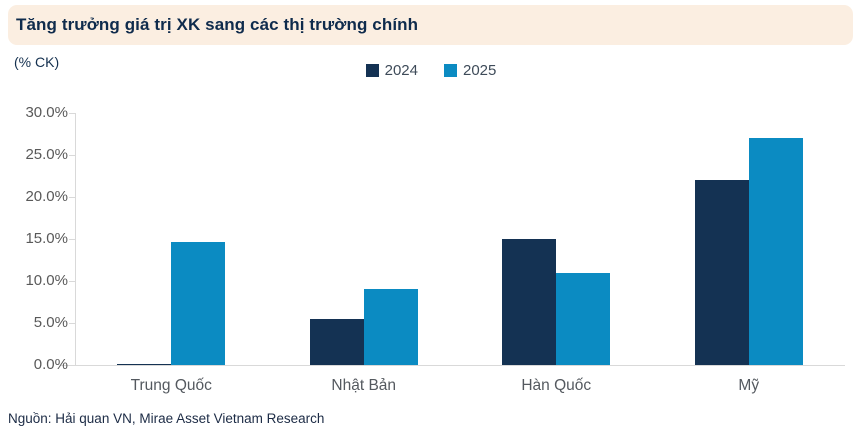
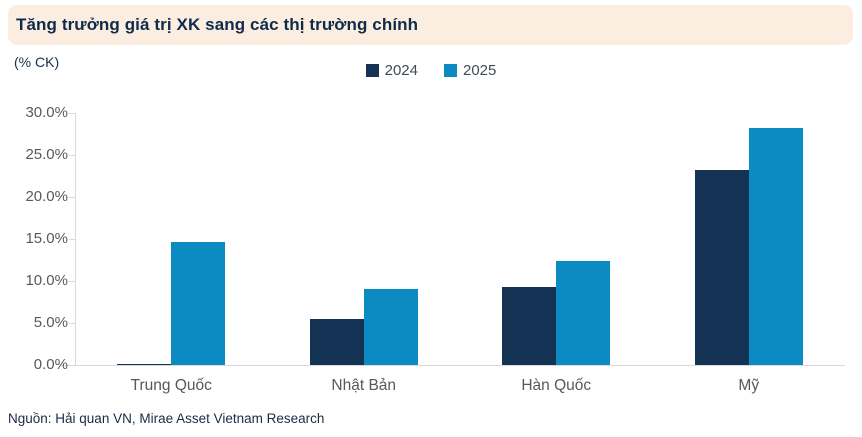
2024/Hàn Quốc: 15% -> 9%
2025/Hàn Quốc: 11% -> 12%
2024/Mỹ: 22% -> 23%
2025/Mỹ: 27% -> 28%
